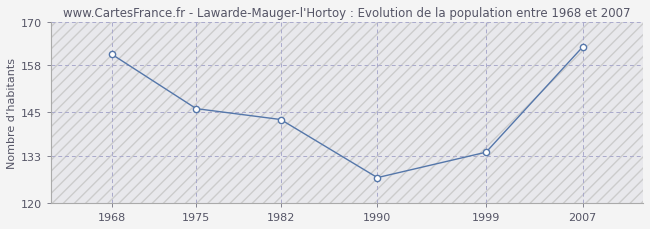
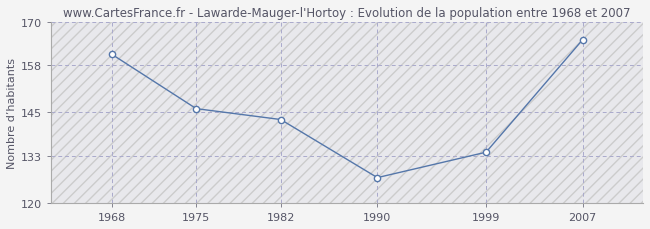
2007: 163 -> 165
